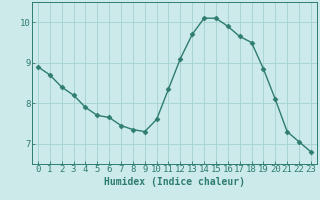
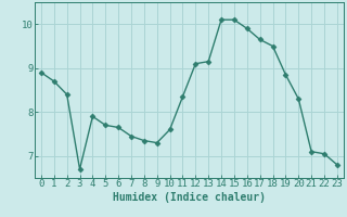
3: 8.20 -> 6.70
13: 9.70 -> 9.15
20: 8.10 -> 8.30
21: 7.30 -> 7.10
